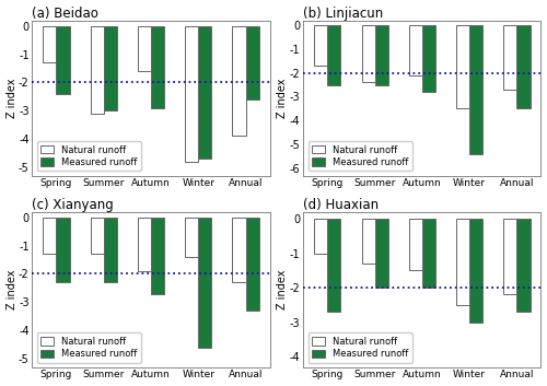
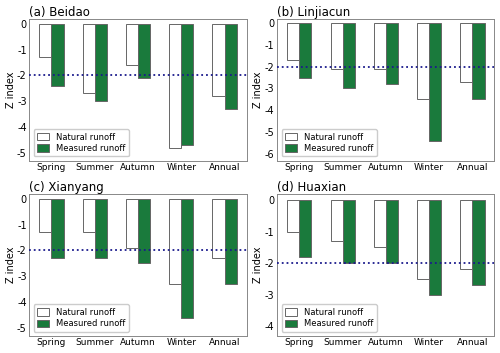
(a) Beidao/Natural runoff/Summer: -3.1 -> -2.7
(a) Beidao/Measured runoff/Autumn: -2.9 -> -2.1
(a) Beidao/Natural runoff/Annual: -3.9 -> -2.8
(a) Beidao/Measured runoff/Annual: -2.6 -> -3.3
(b) Linjiacun/Natural runoff/Summer: -2.4 -> -2.1
(b) Linjiacun/Measured runoff/Summer: -2.5 -> -3.0
(c) Xianyang/Measured runoff/Autumn: -2.7 -> -2.5
(c) Xianyang/Natural runoff/Winter: -1.4 -> -3.3
(d) Huaxian/Measured runoff/Spring: -2.7 -> -1.8
